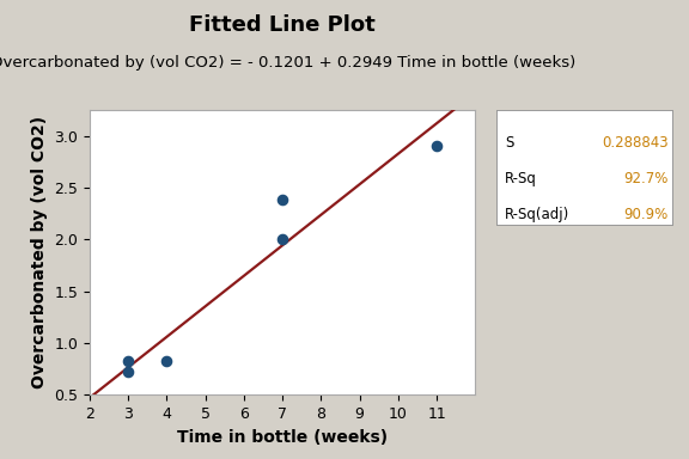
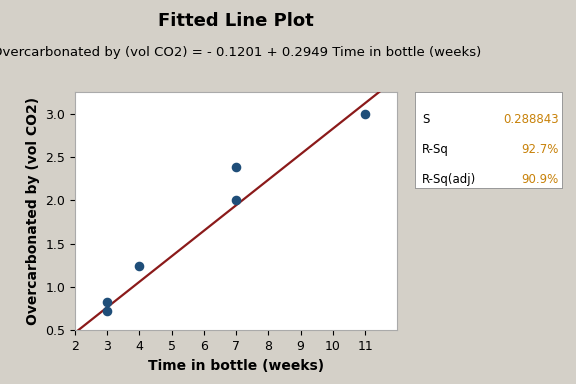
4: 0.83 -> 1.24
11: 2.90 -> 3.00
